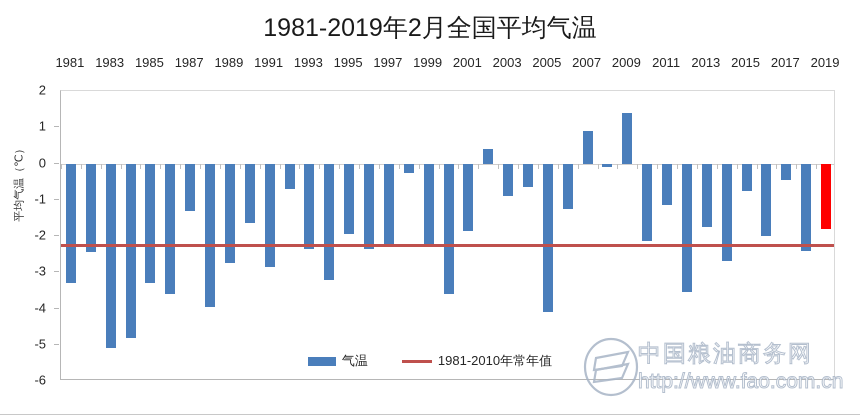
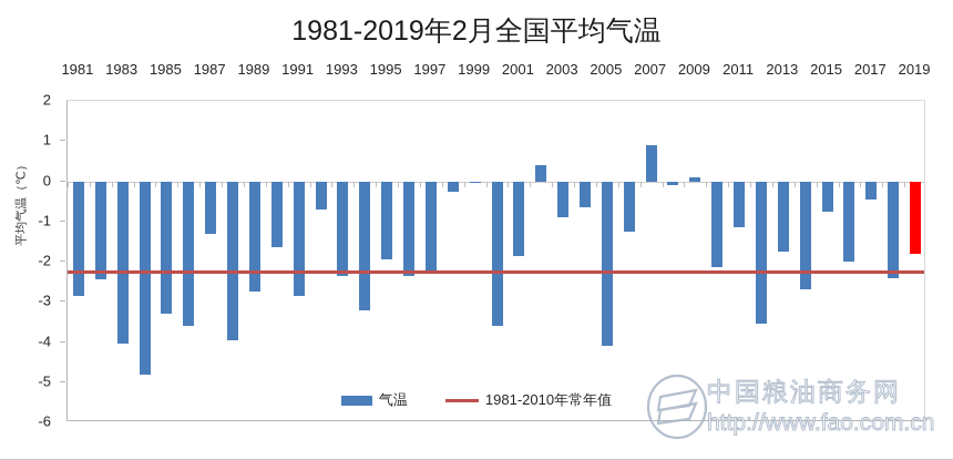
1981: -3.3 -> -2.9
1983: -5.1 -> -4.0
1999: -2.3 -> -0.1
2009: 1.4 -> 0.1
